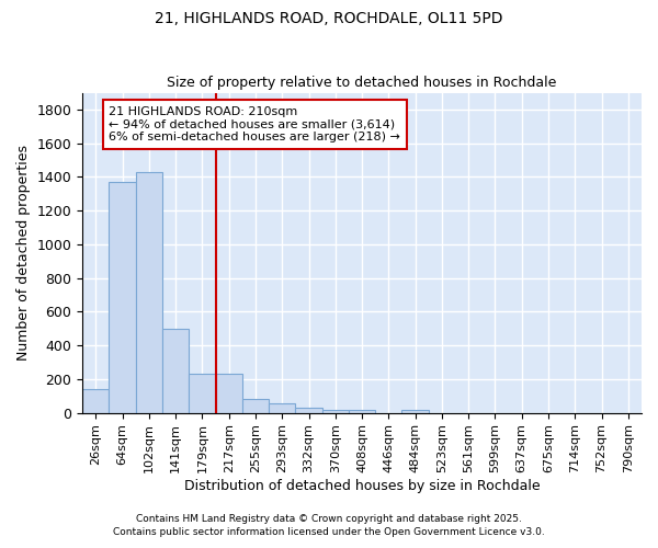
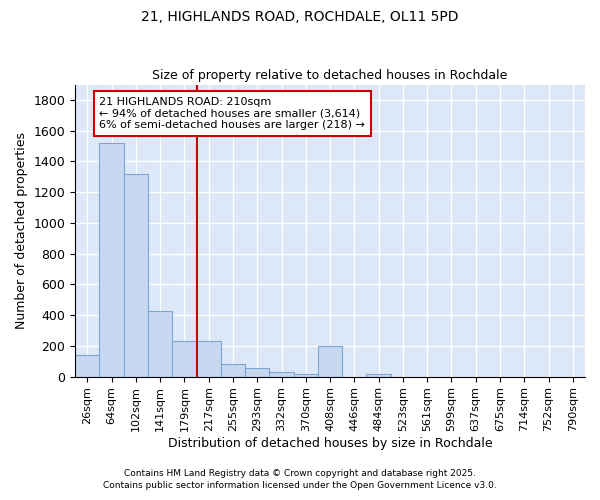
64sqm: 1370 -> 1520
102sqm: 1430 -> 1320
141sqm: 500 -> 430
408sqm: 20 -> 200
